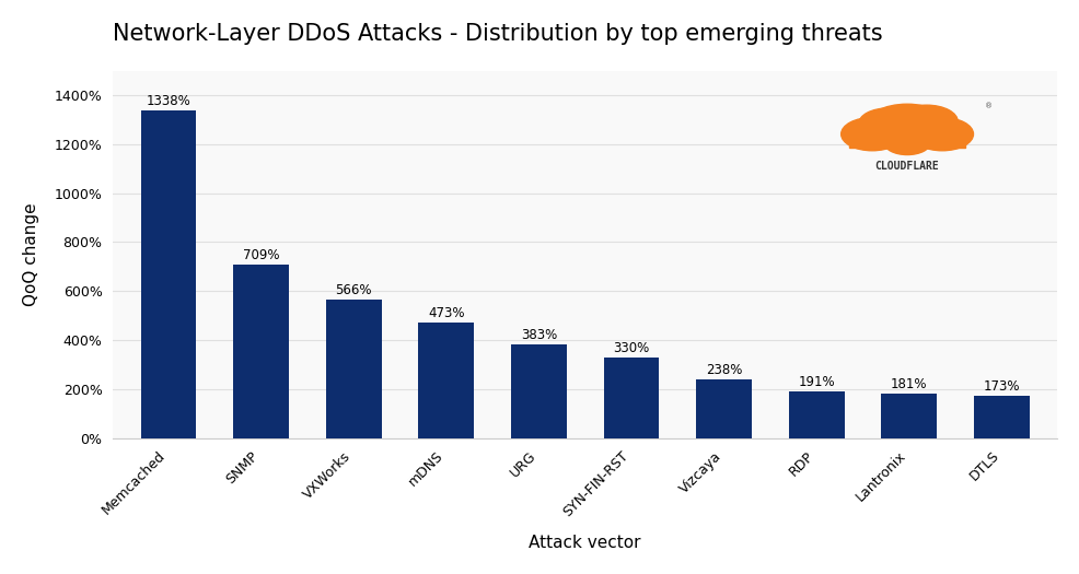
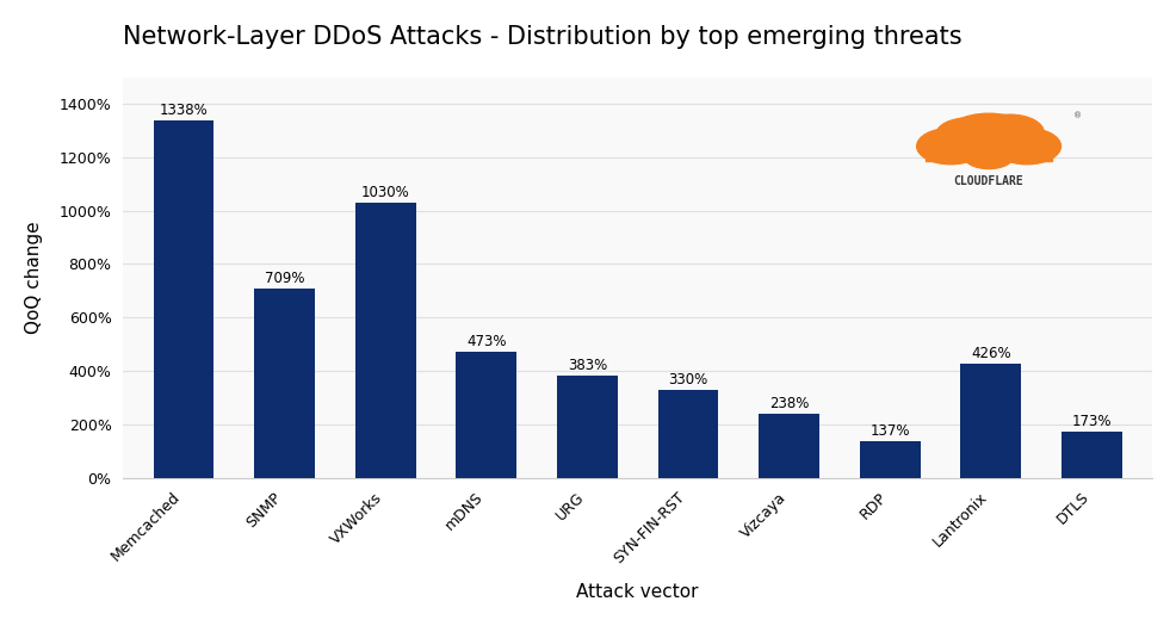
VXWorks: 566% -> 1030%
RDP: 191% -> 137%
Lantronix: 181% -> 426%
